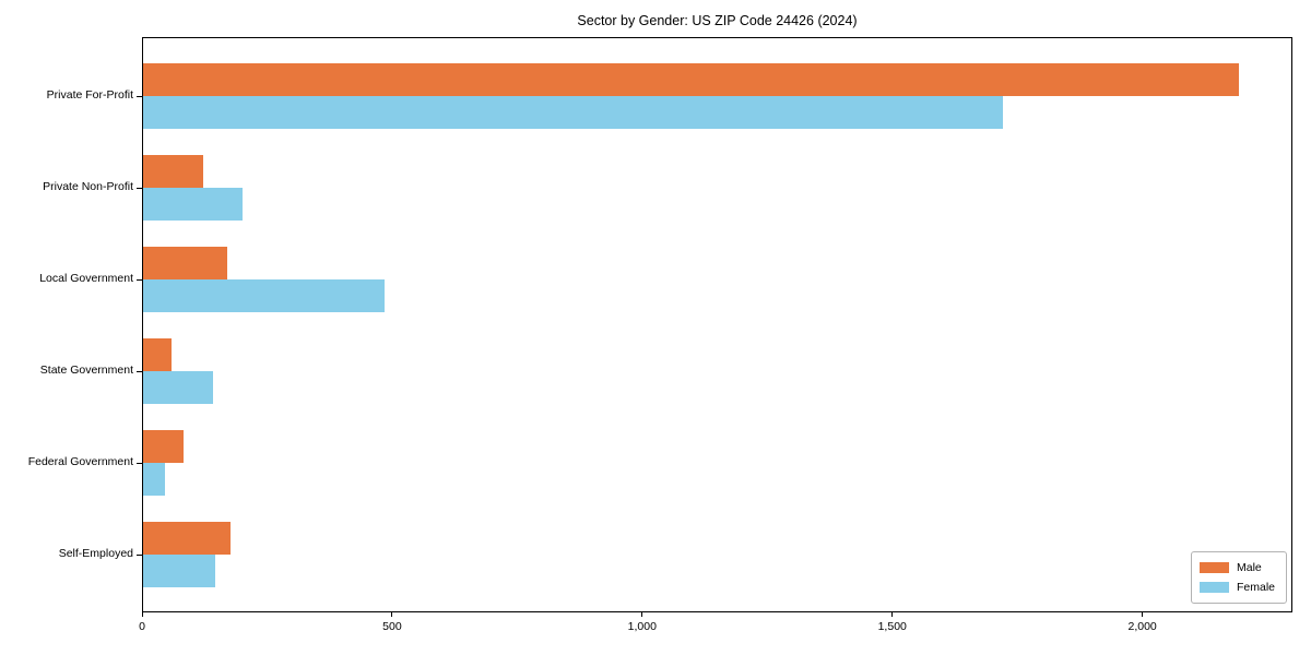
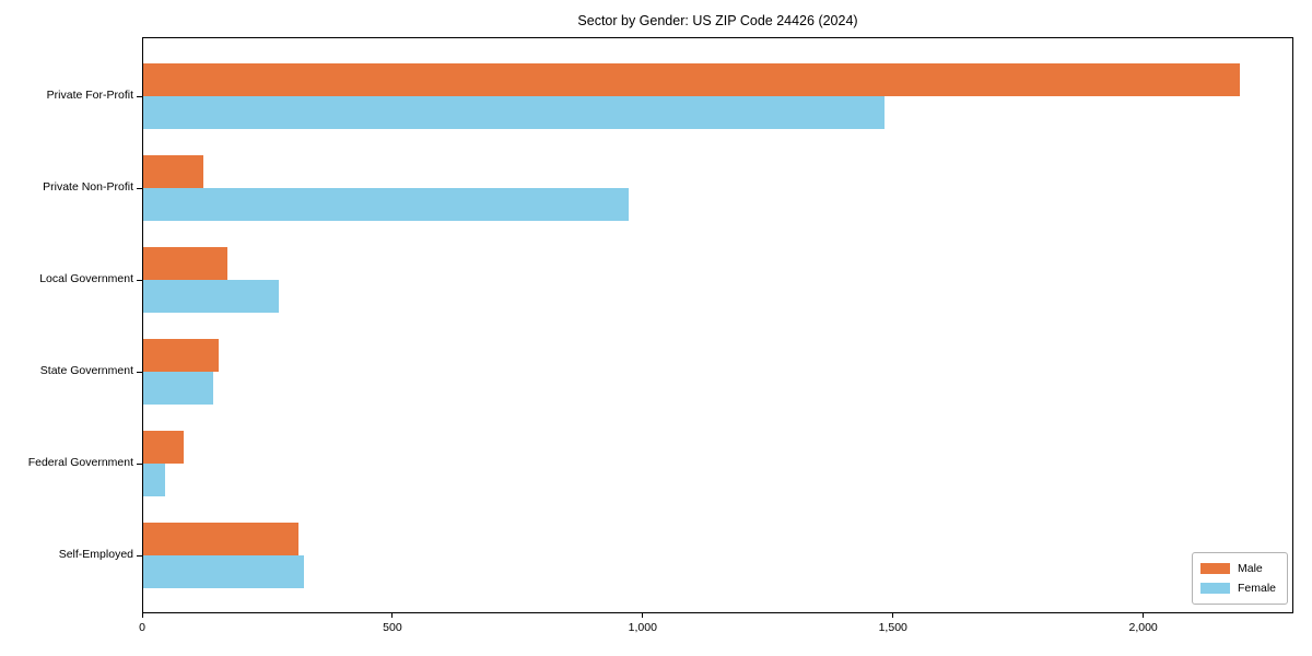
Female/Private For-Profit: 1720 -> 1480
Female/Private Non-Profit: 200 -> 970
Female/Local Government: 480 -> 270
Male/State Government: 60 -> 150
Male/Self-Employed: 180 -> 310
Female/Self-Employed: 140 -> 320
